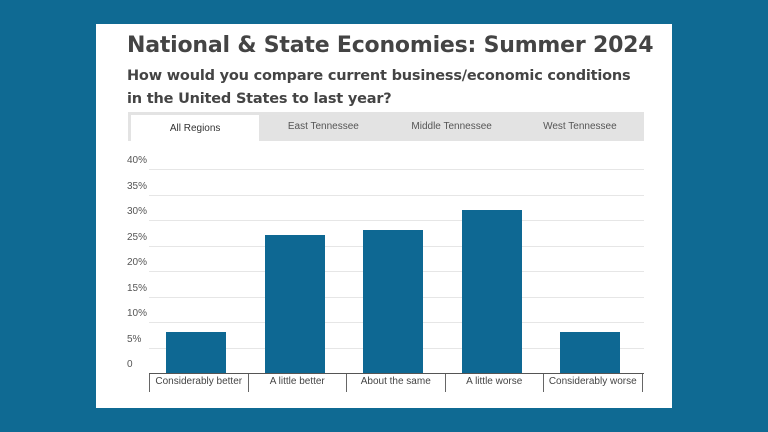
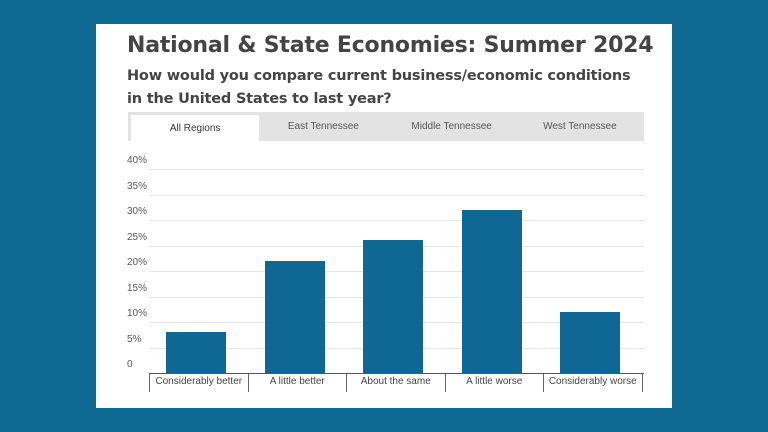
A little better: 27% -> 22%
About the same: 28% -> 26%
Considerably worse: 8% -> 12%
